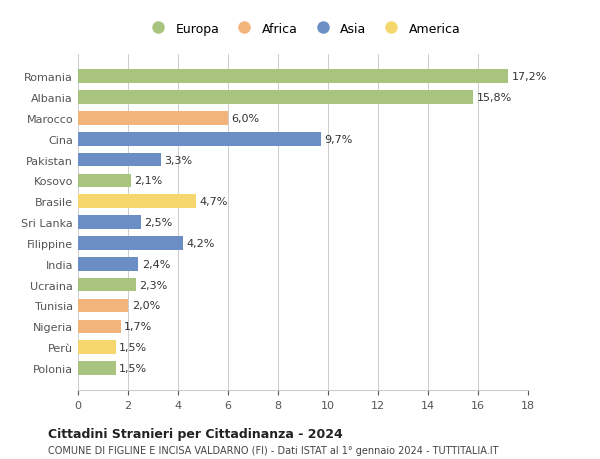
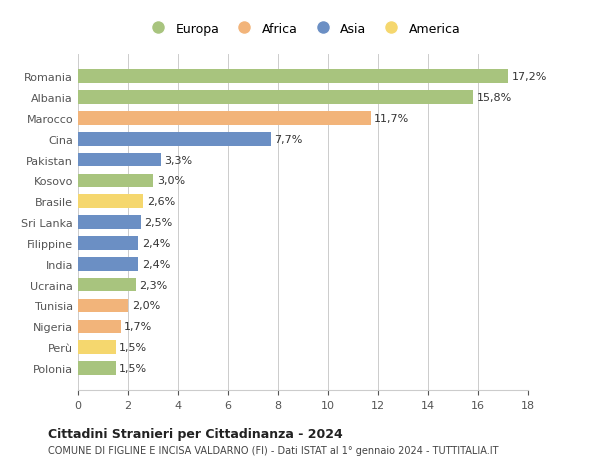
Marocco: 6,0% -> 11,7%
Cina: 9,7% -> 7,7%
Kosovo: 2,1% -> 3,0%
Brasile: 4,7% -> 2,6%
Filippine: 4,2% -> 2,4%
